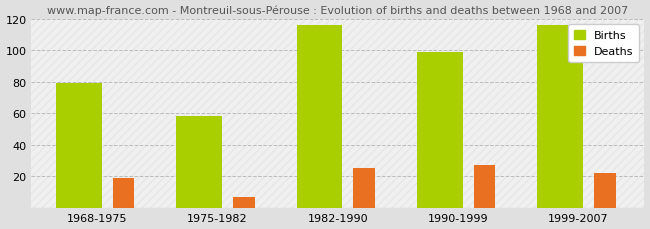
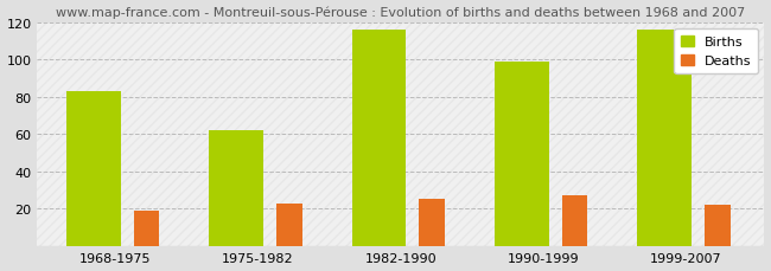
Births/1968-1975: 79 -> 83
Births/1975-1982: 58 -> 62
Deaths/1975-1982: 7 -> 23
